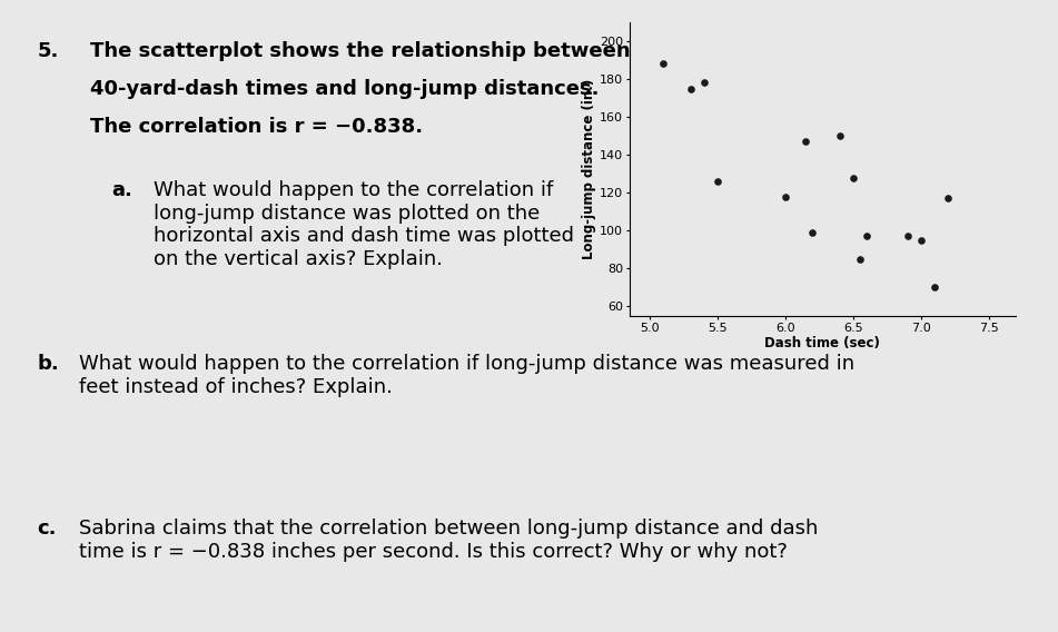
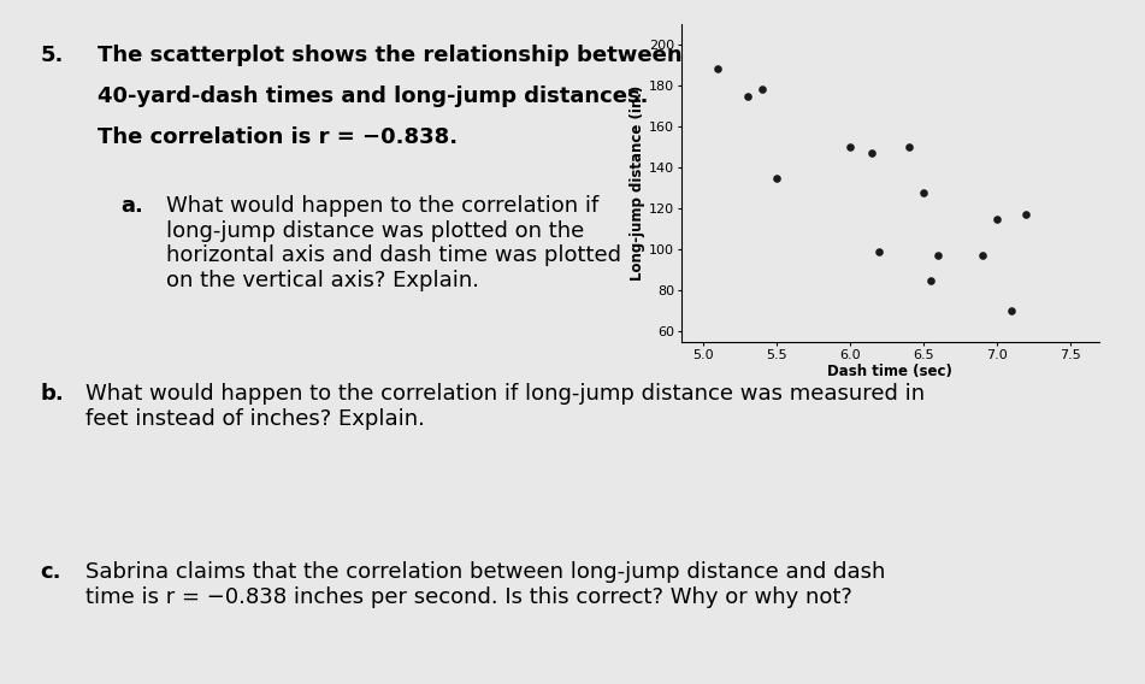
5.5: 126 -> 135
6.0: 118 -> 150
7.0: 95 -> 115
